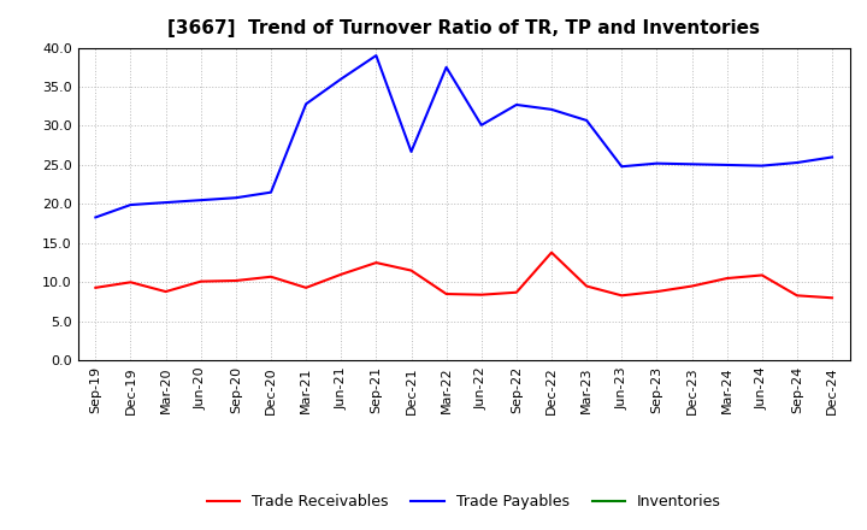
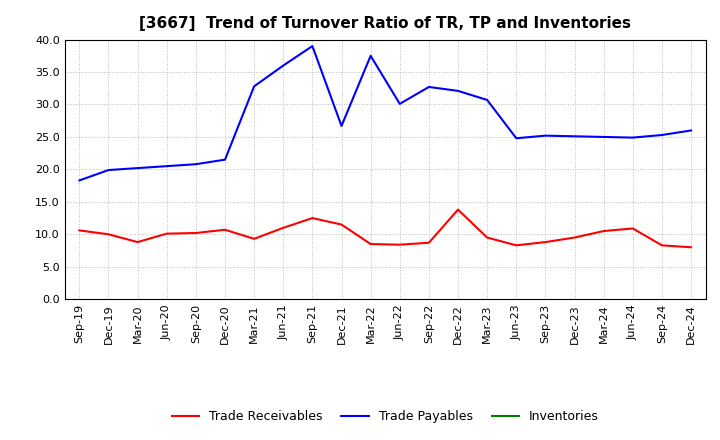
Trade Receivables/Sep-19: 9.3 -> 10.6
